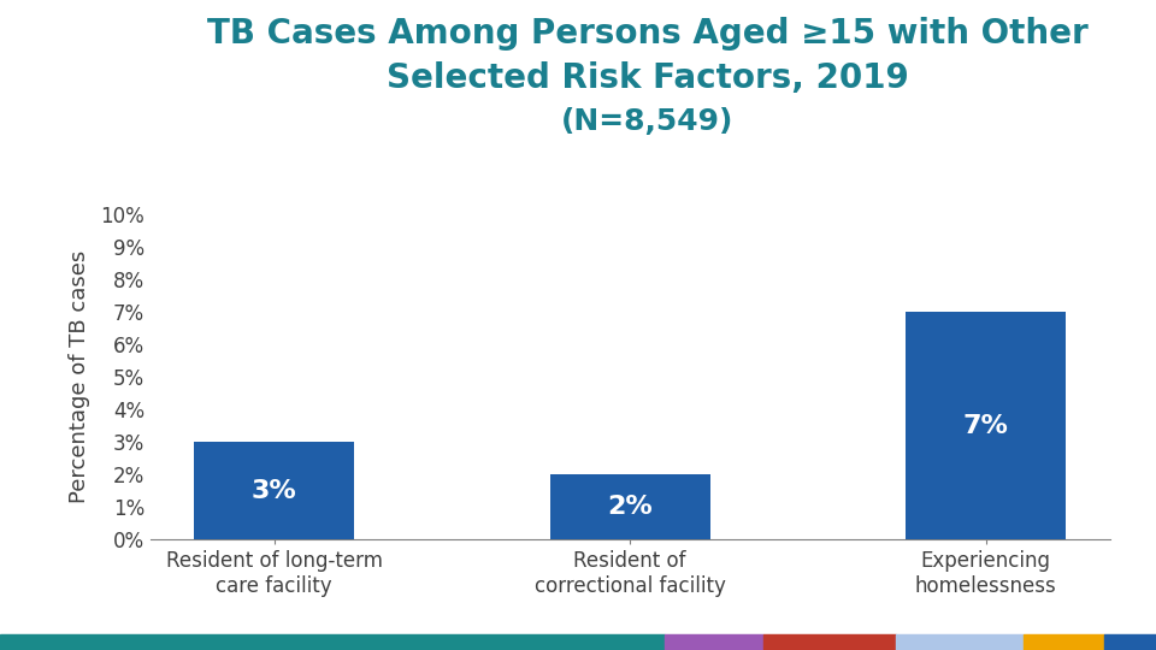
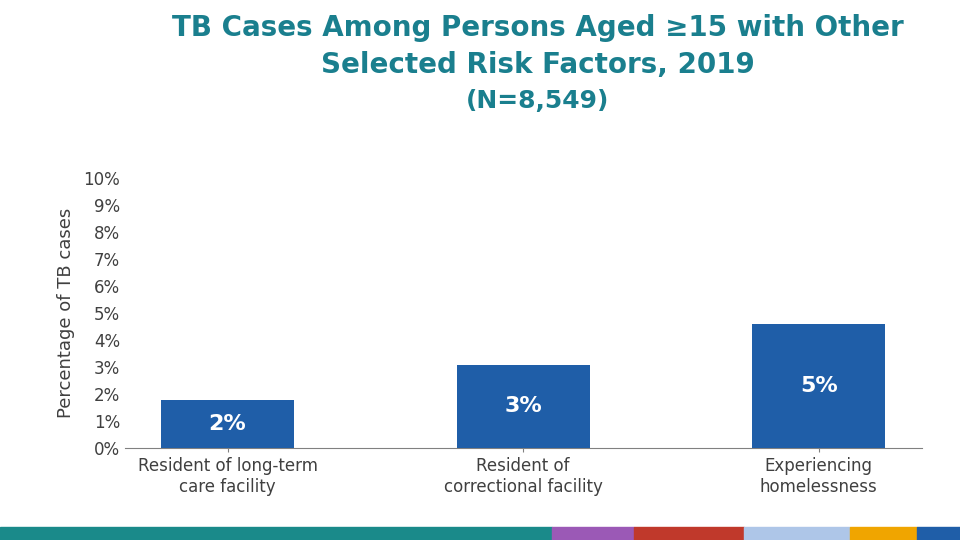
Resident of long-term care facility: 3% -> 2%
Resident of correctional facility: 2% -> 3%
Experiencing homelessness: 7% -> 5%
